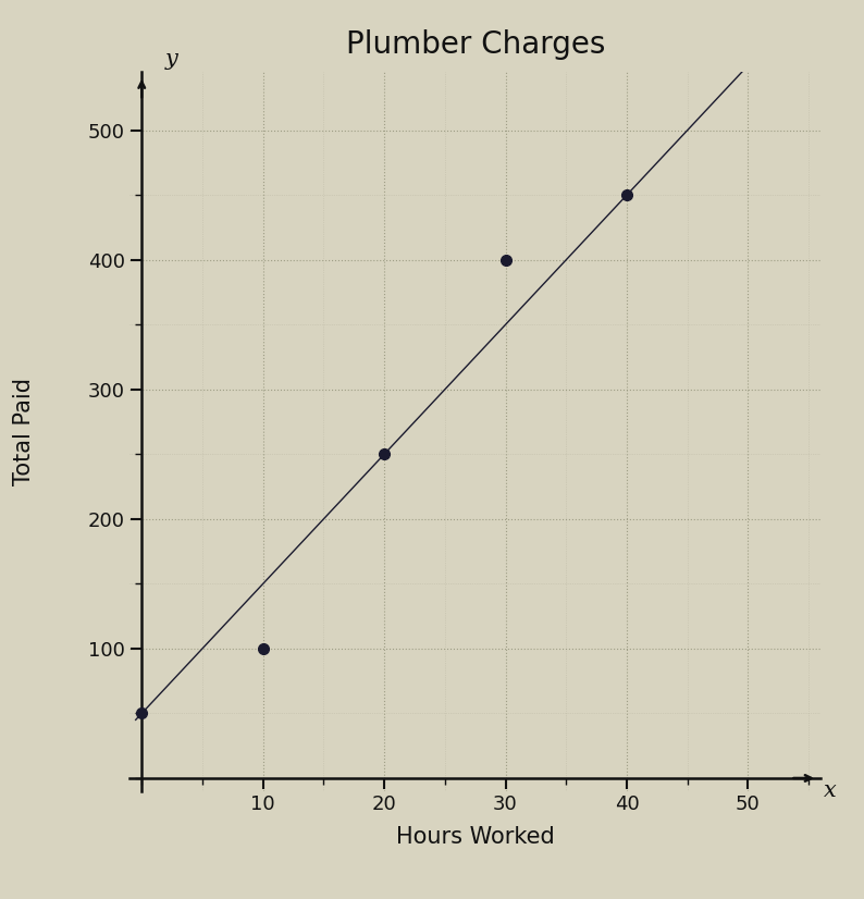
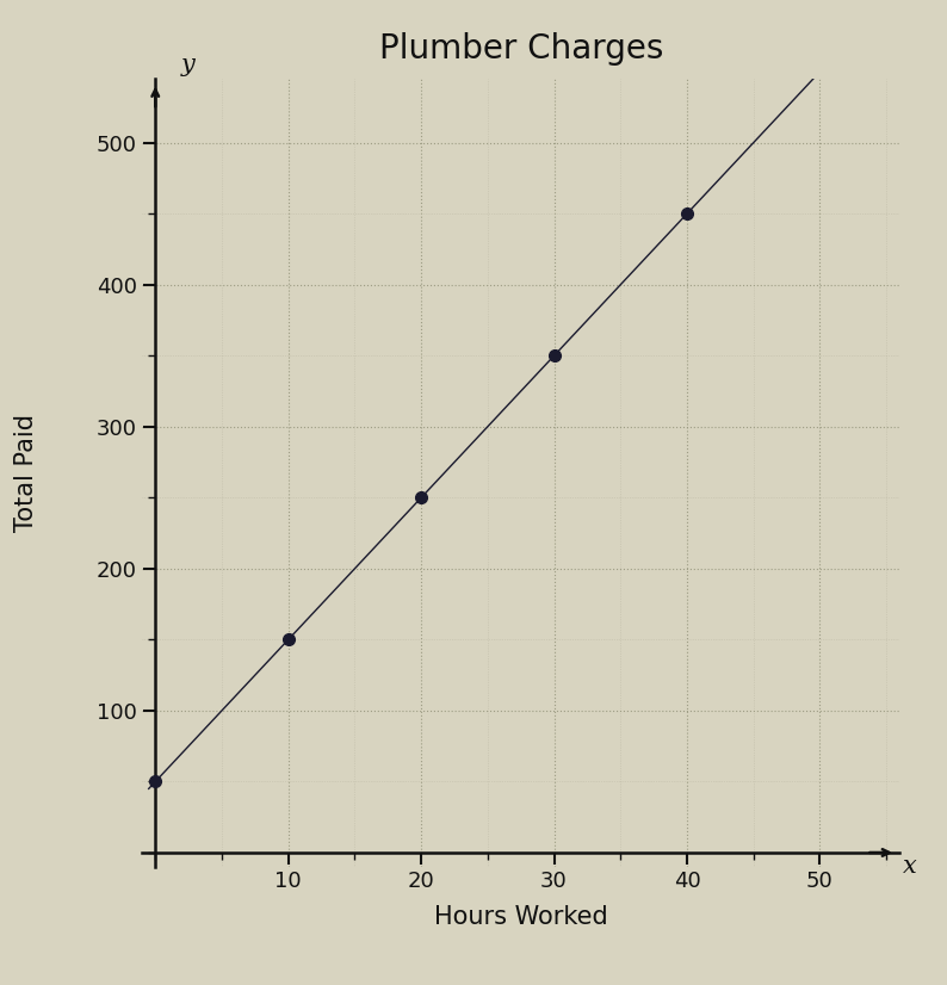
10: 100 -> 150
30: 400 -> 350
